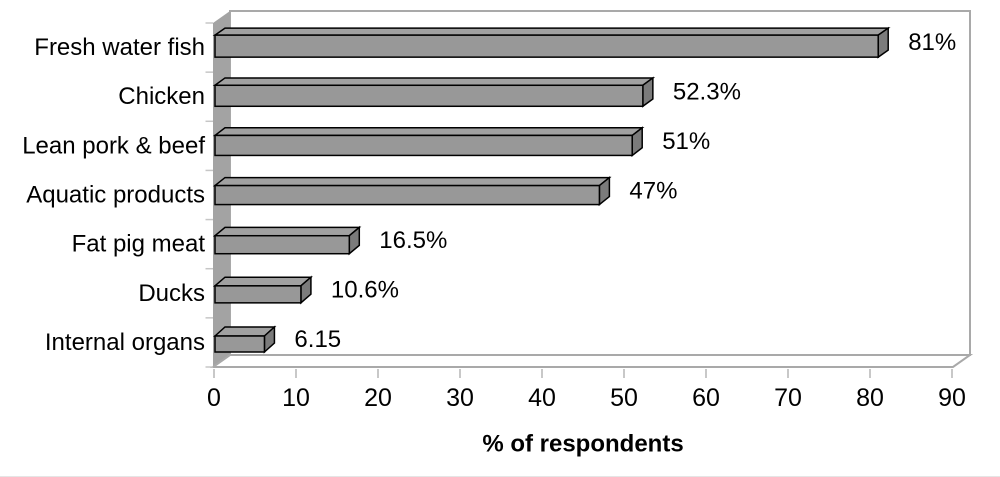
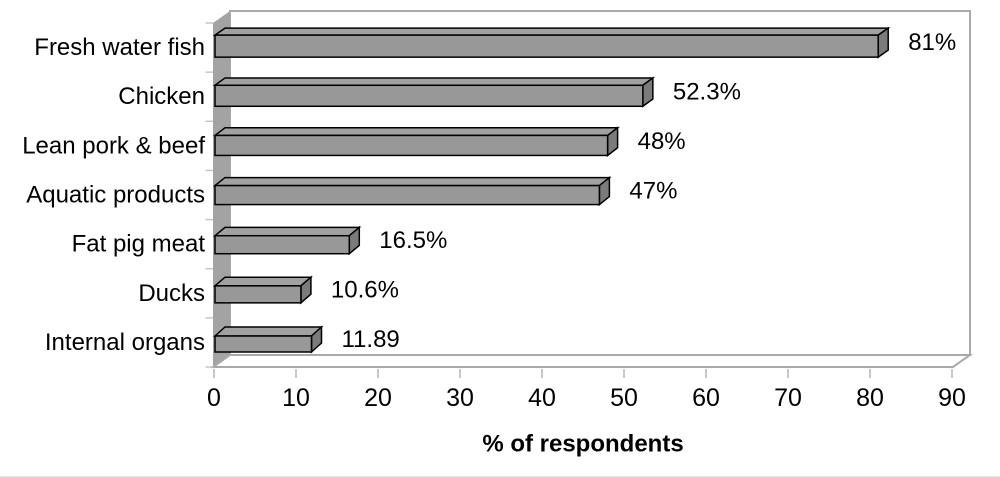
Lean pork & beef: 51% -> 48%
Internal organs: 6.15 -> 11.89
